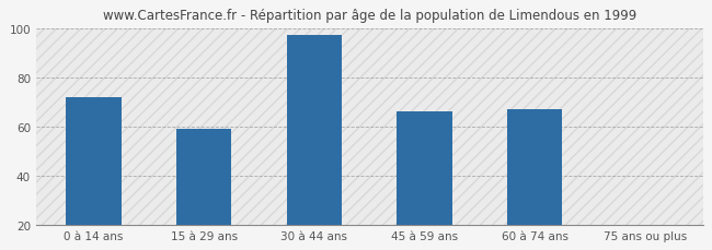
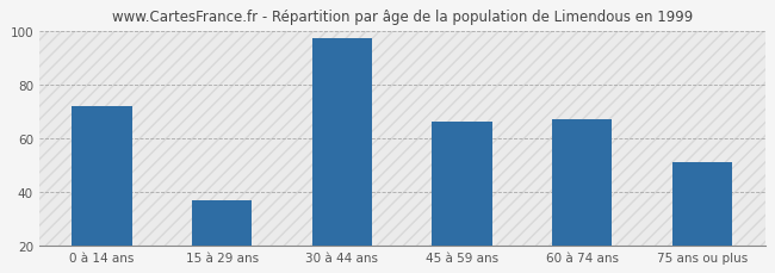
15 à 29 ans: 59 -> 37
75 ans ou plus: 20 -> 51
